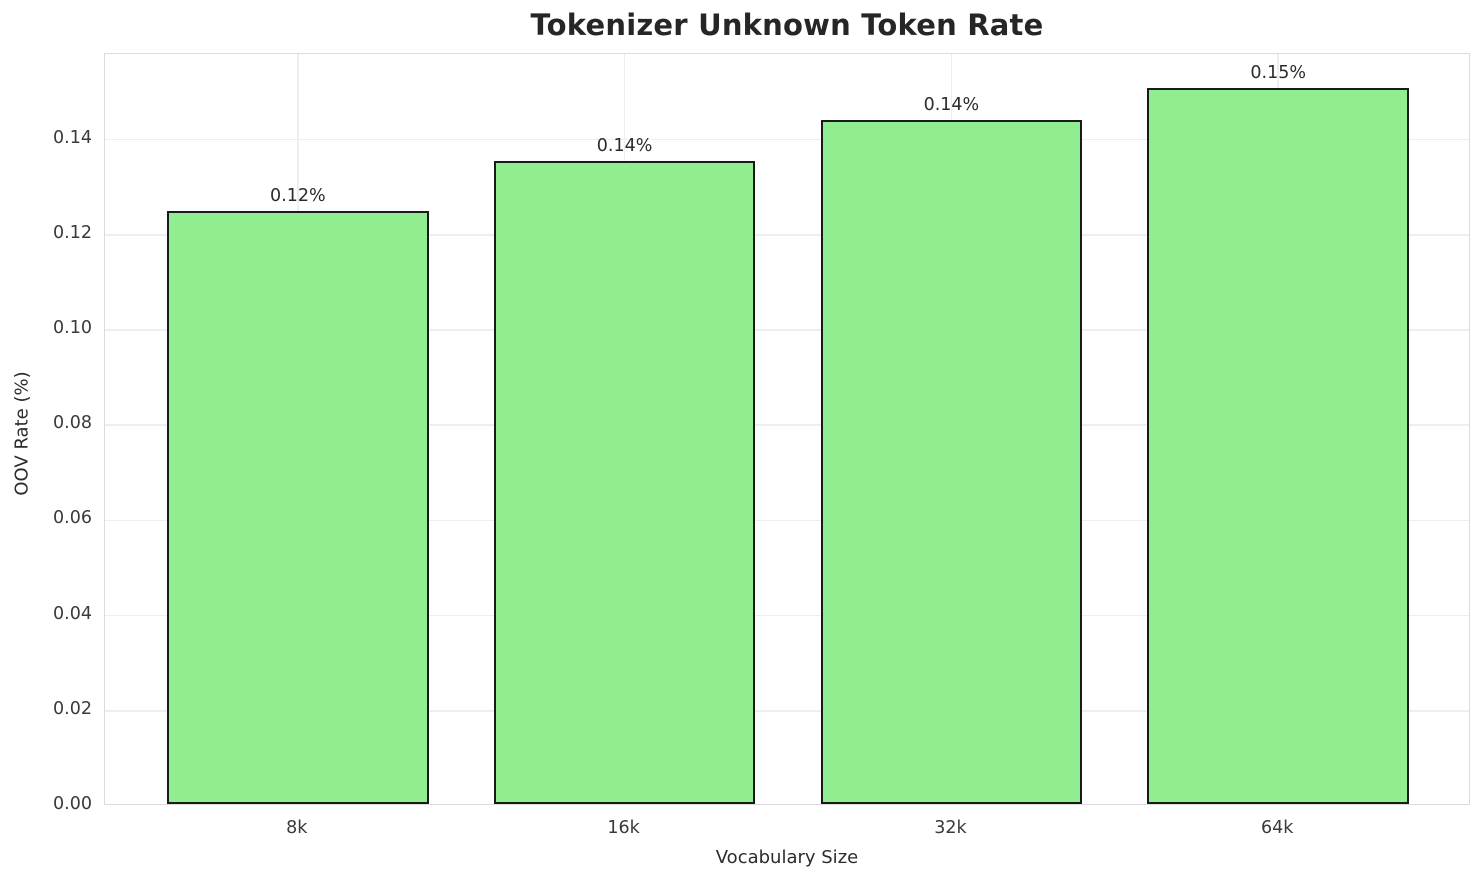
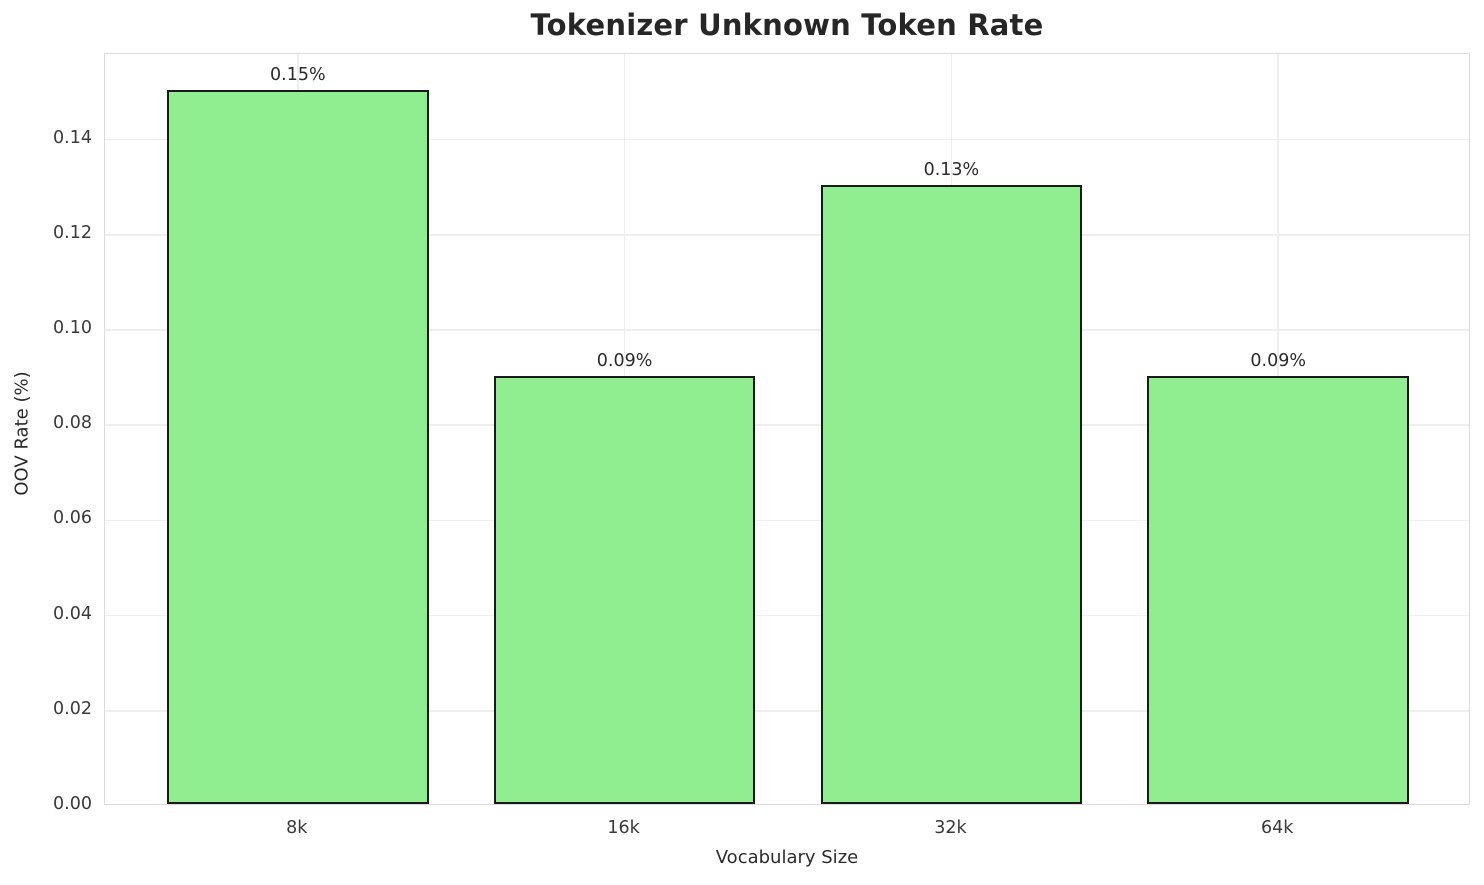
8k: 0.12% -> 0.15%
16k: 0.14% -> 0.09%
32k: 0.14% -> 0.13%
64k: 0.15% -> 0.09%
